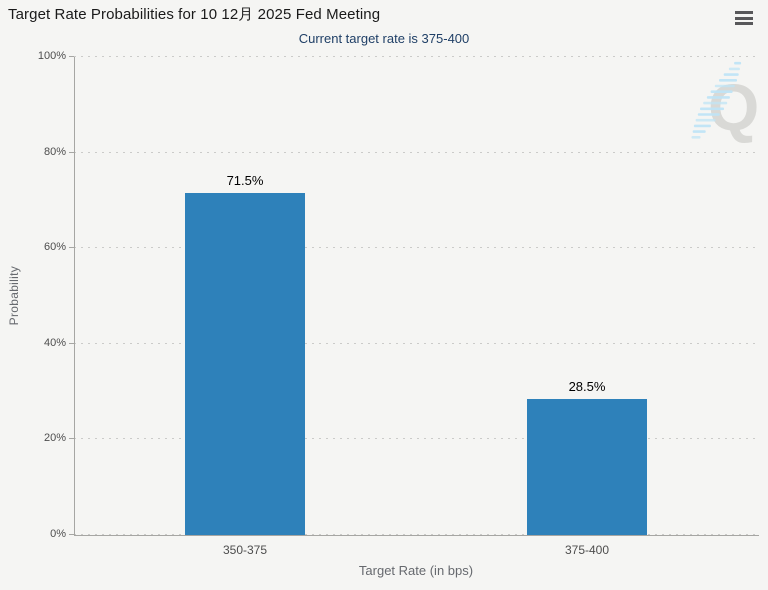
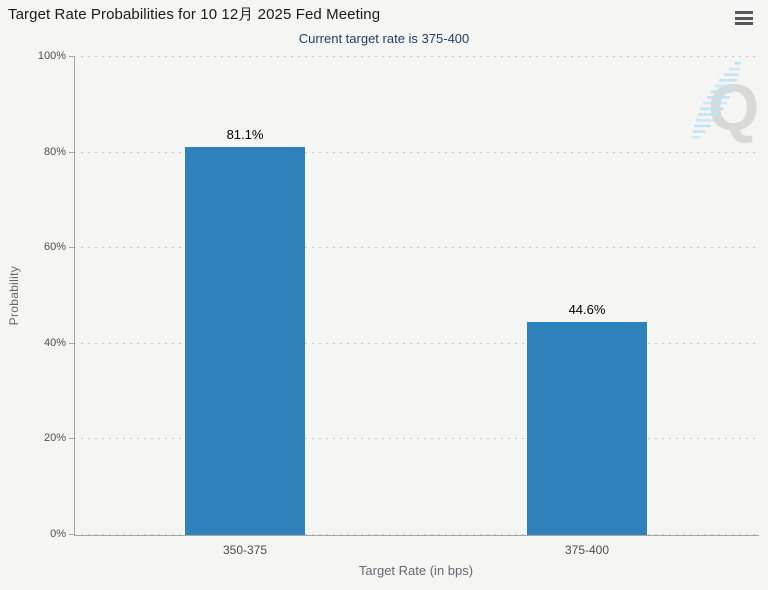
350-375: 71.5% -> 81.1%
375-400: 28.5% -> 44.6%
